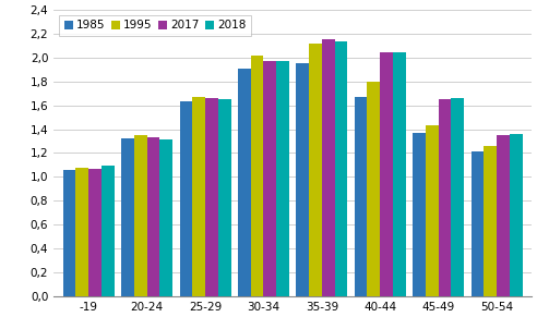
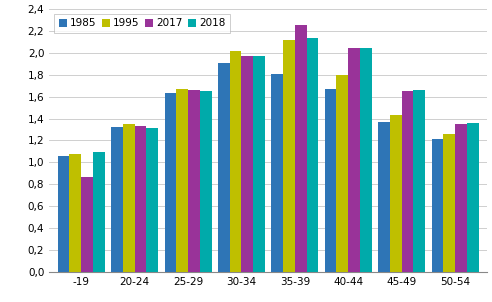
2017/-19: 1,07 -> 0,87
1985/35-39: 1,95 -> 1,81
2017/35-39: 2,15 -> 2,25
